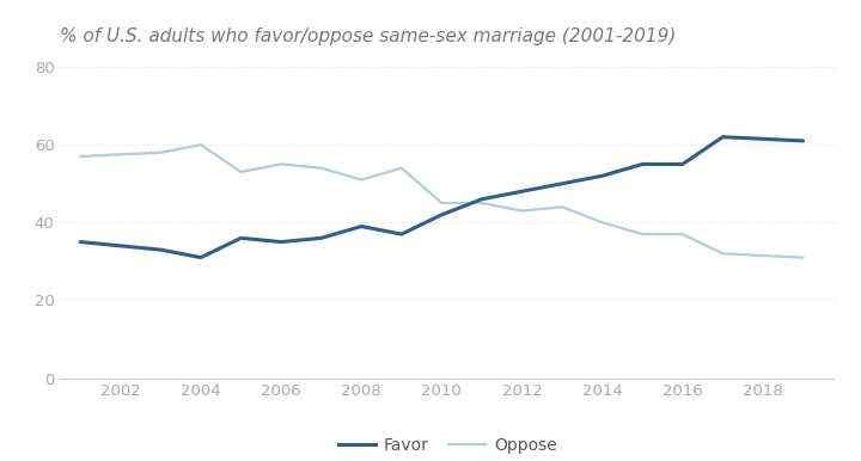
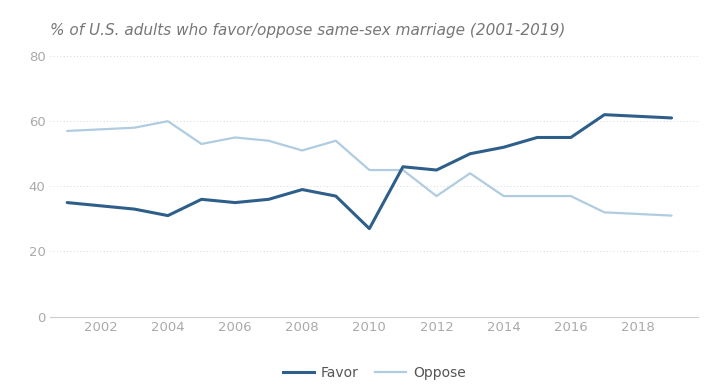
Favor/2010: 42 -> 27
Favor/2012: 48 -> 45
Oppose/2012: 43 -> 37
Oppose/2014: 40 -> 37
